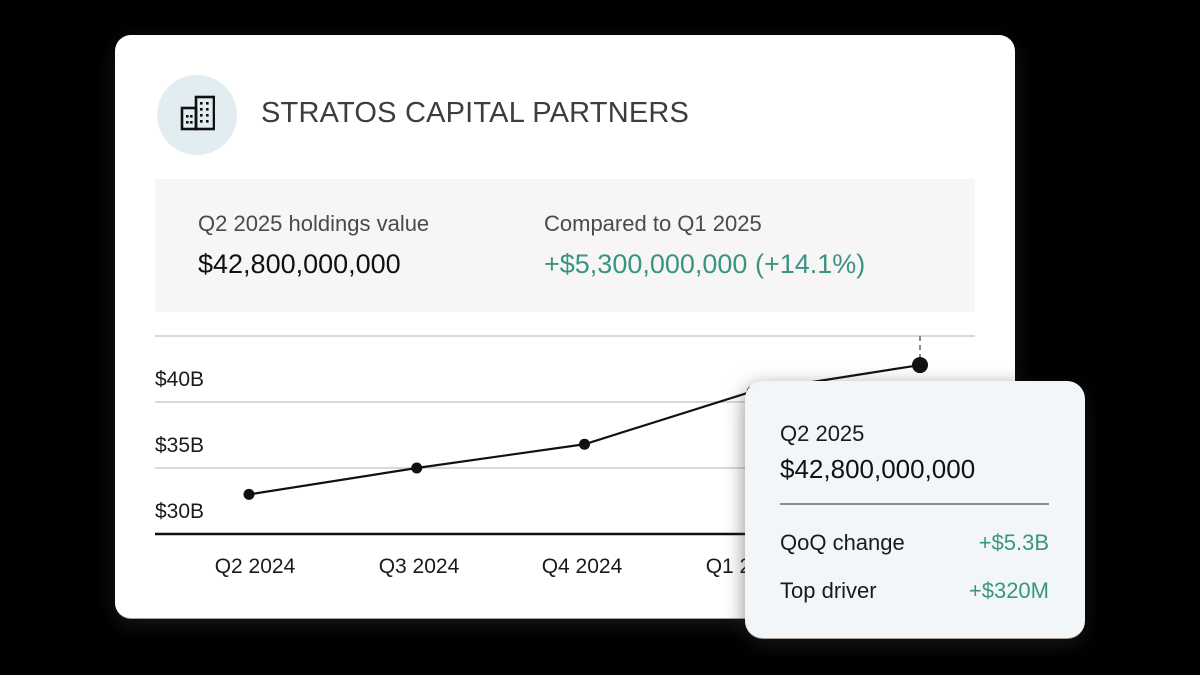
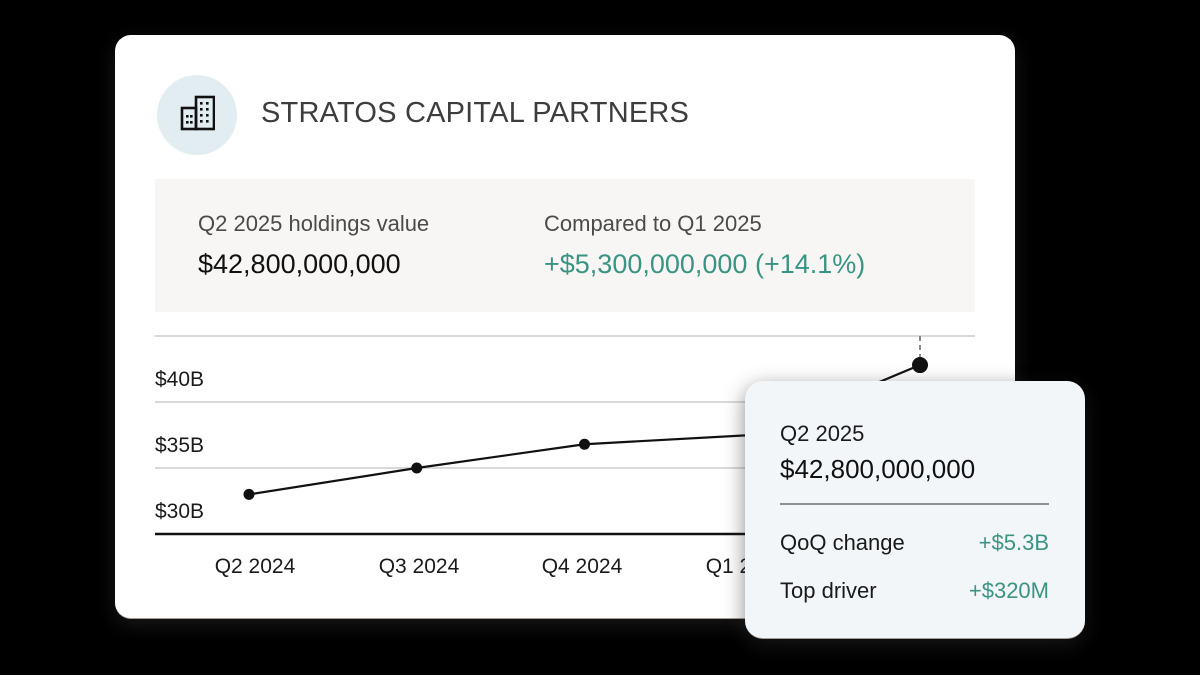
Q1 2025: $40.8B -> $37.5B
